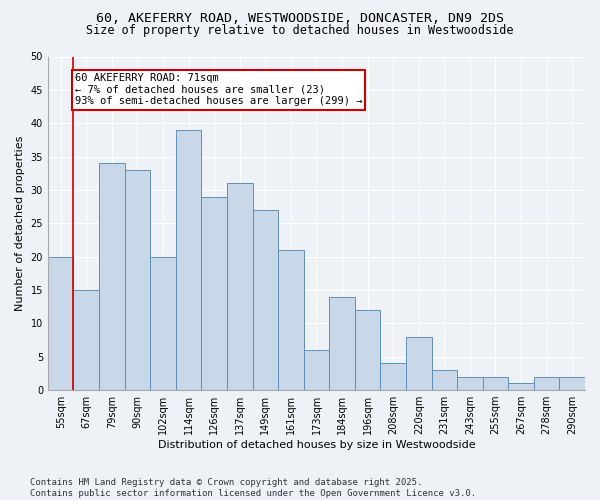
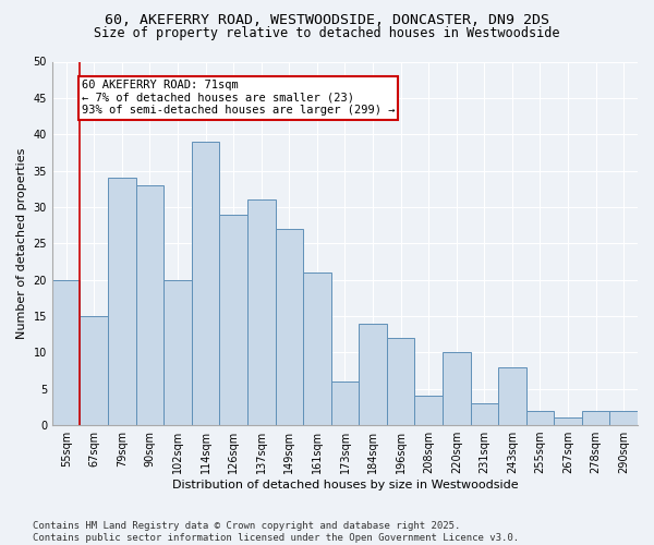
220sqm: 8 -> 10
243sqm: 2 -> 8
